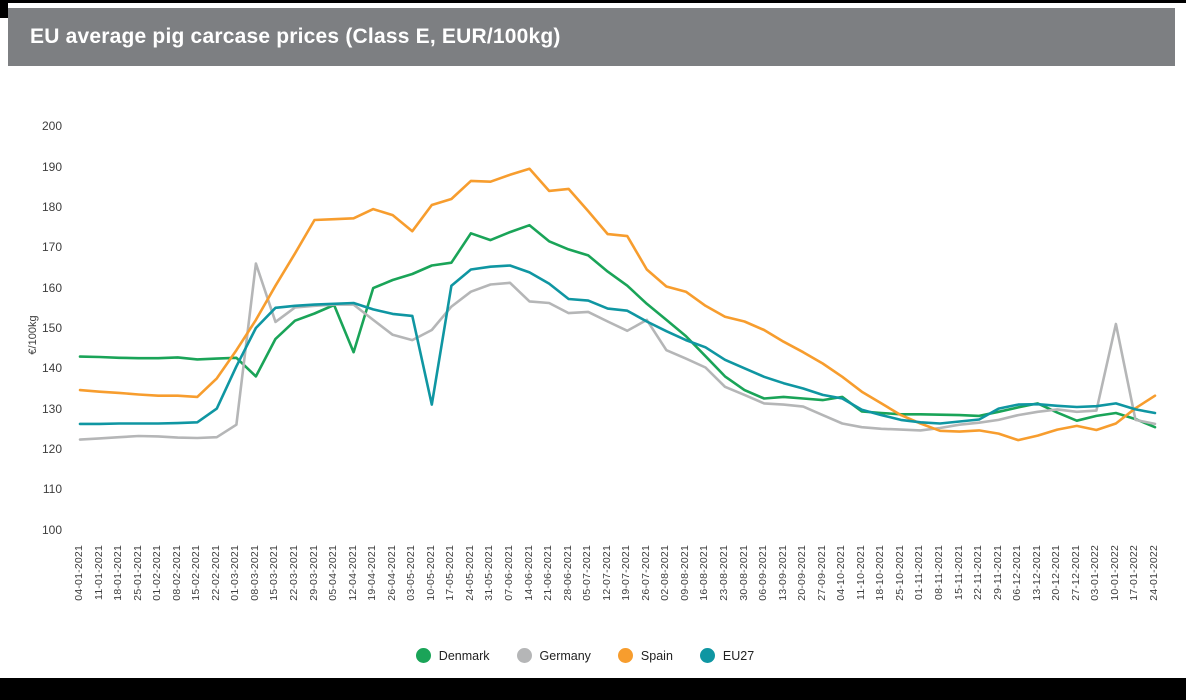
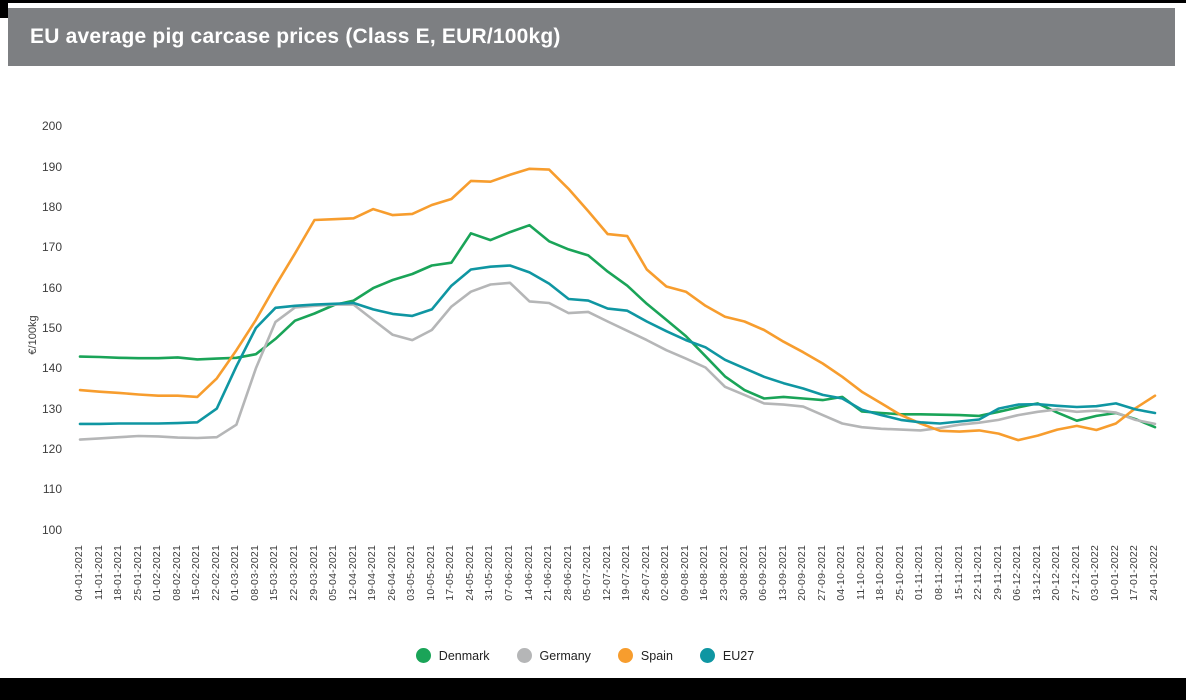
Denmark/08-03-2021: 138 -> 144
Germany/08-03-2021: 166 -> 140
Denmark/12-04-2021: 144 -> 157
Spain/03-05-2021: 174 -> 178
EU27/10-05-2021: 131 -> 155
Spain/21-06-2021: 184 -> 189
Germany/26-07-2021: 152 -> 147
Germany/10-01-2022: 151 -> 129
